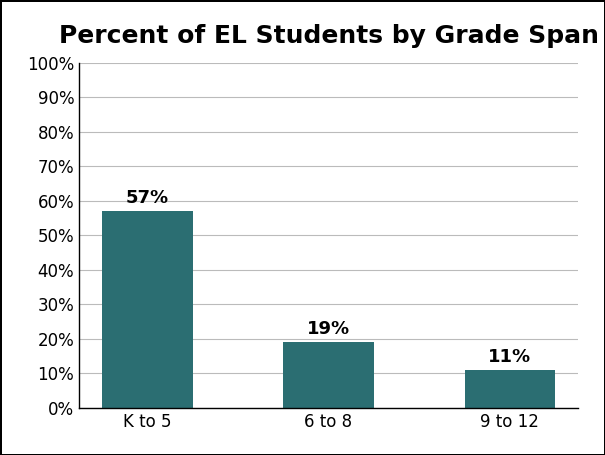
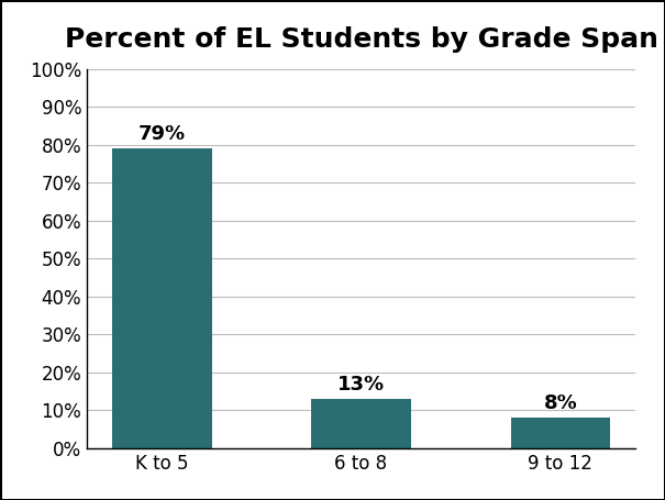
K to 5: 57% -> 79%
6 to 8: 19% -> 13%
9 to 12: 11% -> 8%
